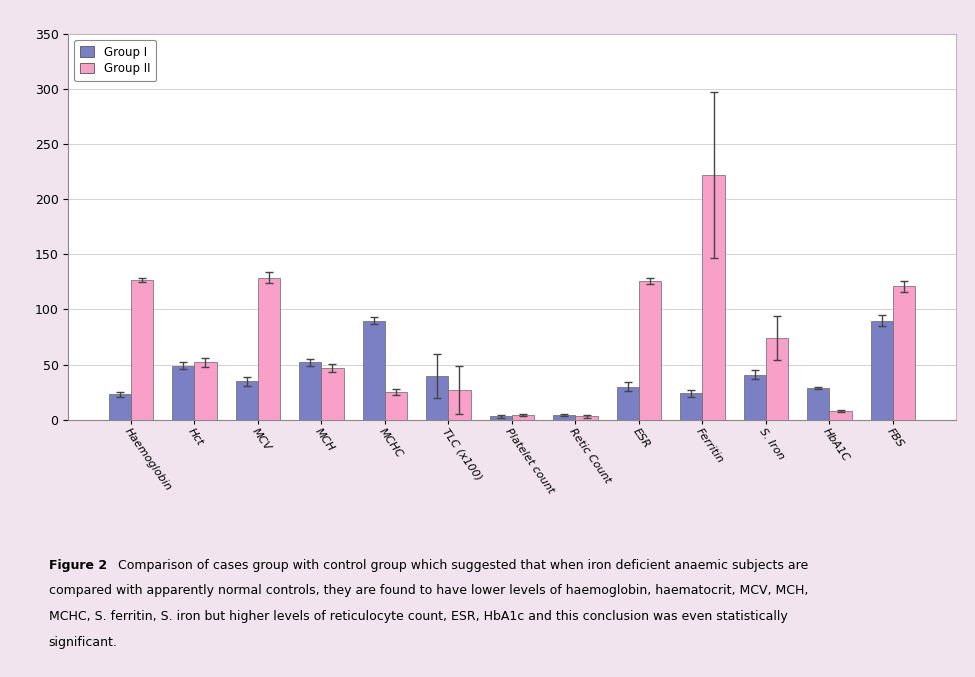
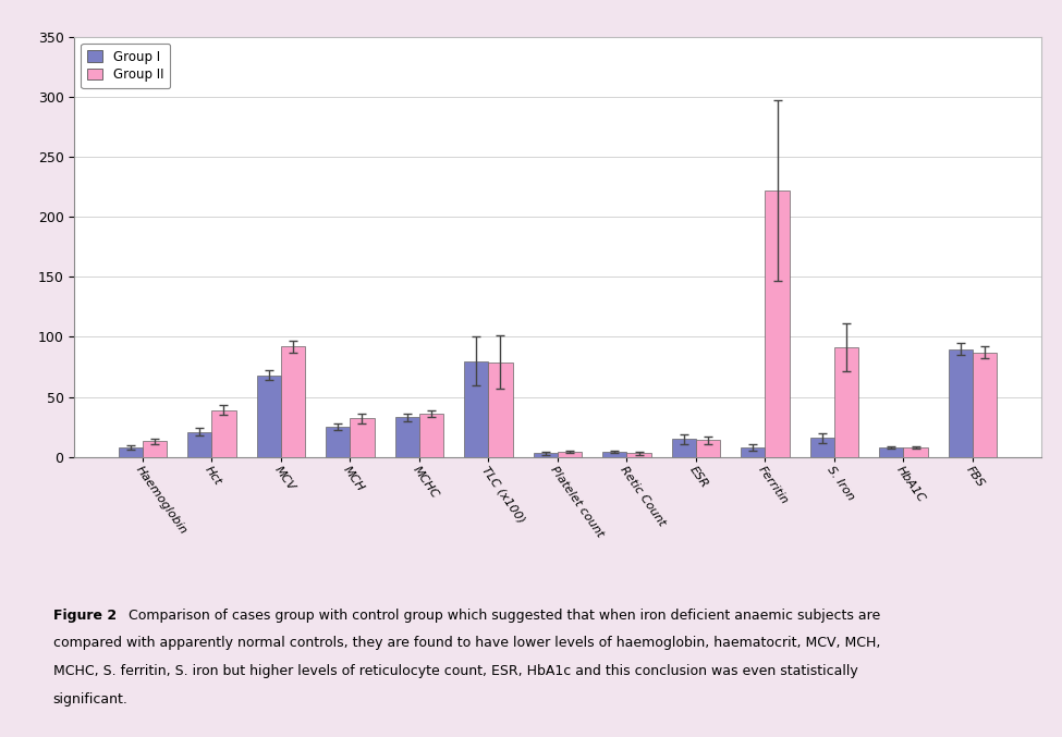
Group I/Haemoglobin: 23 -> 8
Group II/Haemoglobin: 127 -> 13
Group I/Hct: 49 -> 21
Group II/Hct: 52 -> 39
Group I/MCV: 35 -> 68
Group II/MCV: 129 -> 92
Group I/MCH: 52 -> 25
Group II/MCH: 47 -> 32
Group I/MCHC: 90 -> 33
Group II/MCHC: 25 -> 36
Group I/TLC (x100): 40 -> 80
Group II/TLC (x100): 27 -> 79
Group I/ESR: 30 -> 15
Group II/ESR: 126 -> 14
Group I/Ferritin: 24 -> 8
Group I/S. Iron: 41 -> 16
Group II/S. Iron: 74 -> 91
Group I/HbA1C: 29 -> 8
Group II/FBS: 121 -> 87
